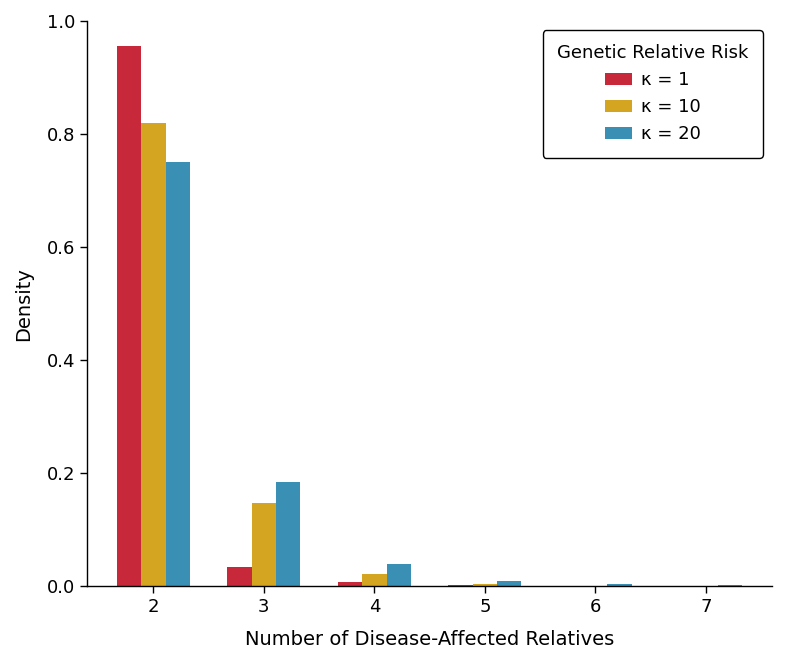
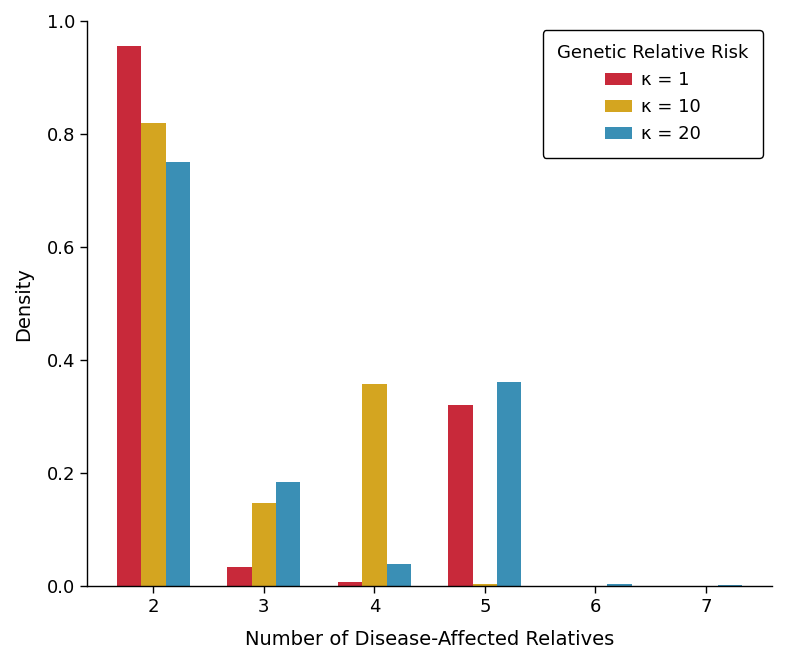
κ = 10/4: 0.022 -> 0.358
κ = 1/5: 0.002 -> 0.320
κ = 20/5: 0.010 -> 0.362
